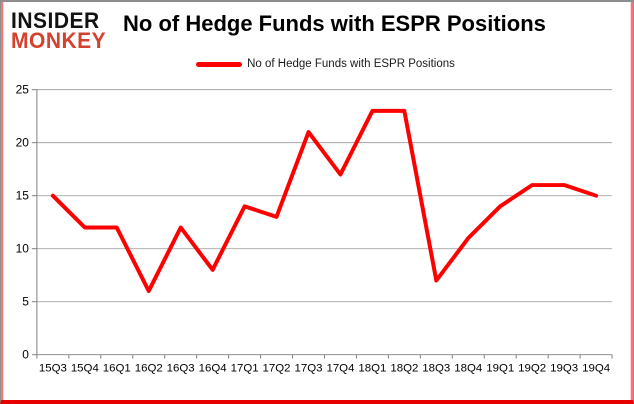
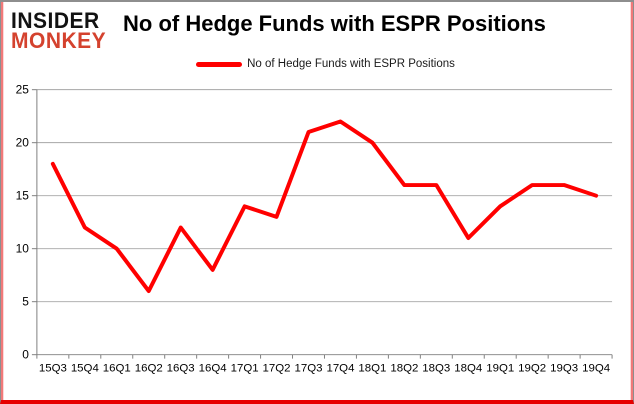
15Q3: 15 -> 18
16Q1: 12 -> 10
17Q4: 17 -> 22
18Q1: 23 -> 20
18Q2: 23 -> 16
18Q3: 7 -> 16
